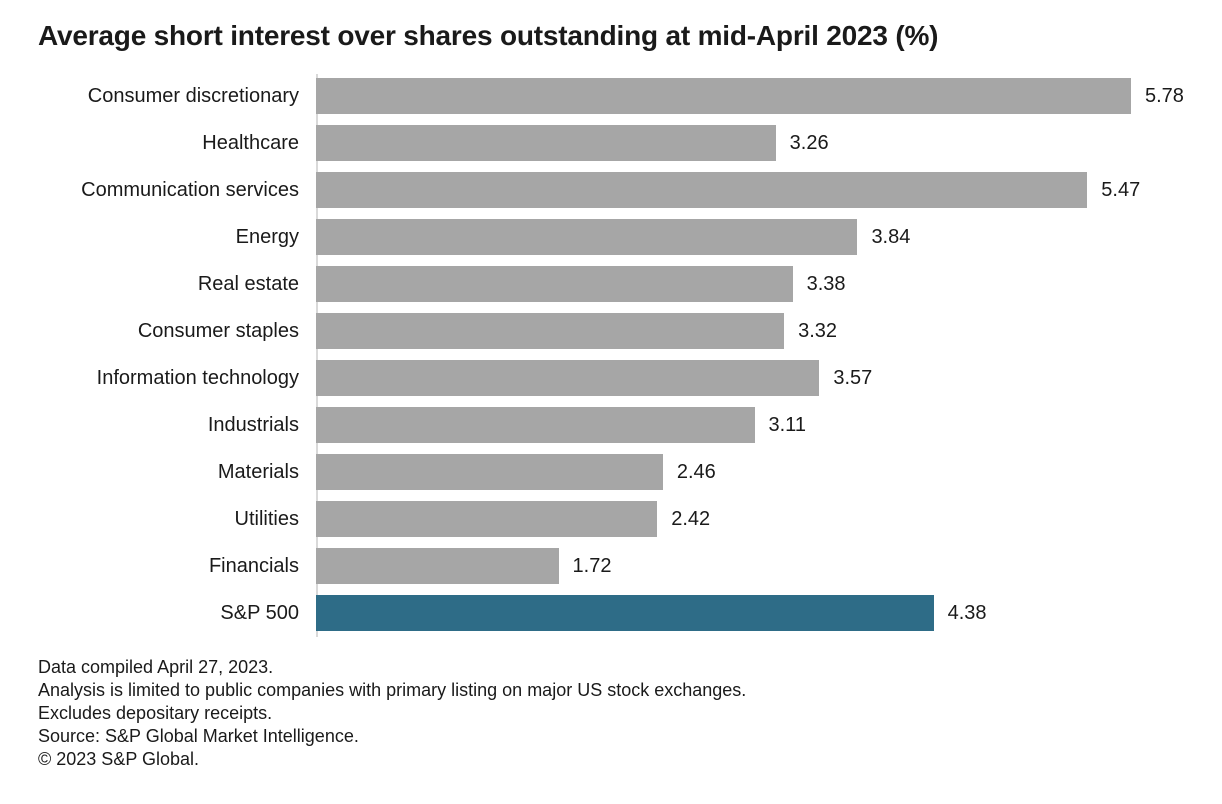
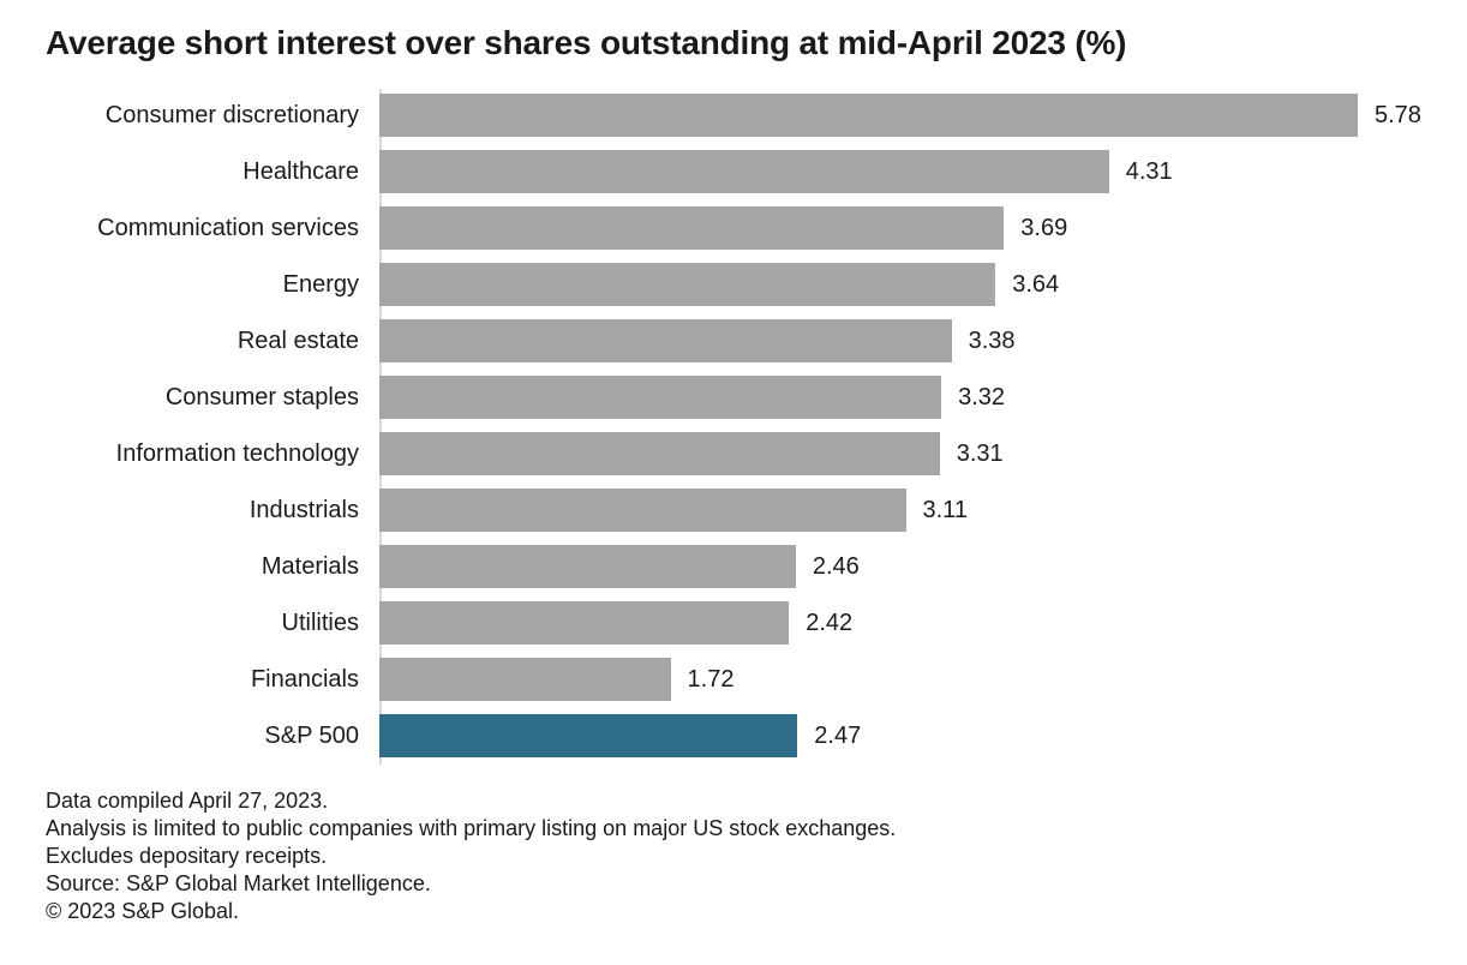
Healthcare: 3.26 -> 4.31
Communication services: 5.47 -> 3.69
Energy: 3.84 -> 3.64
Information technology: 3.57 -> 3.31
S&P 500: 4.38 -> 2.47
